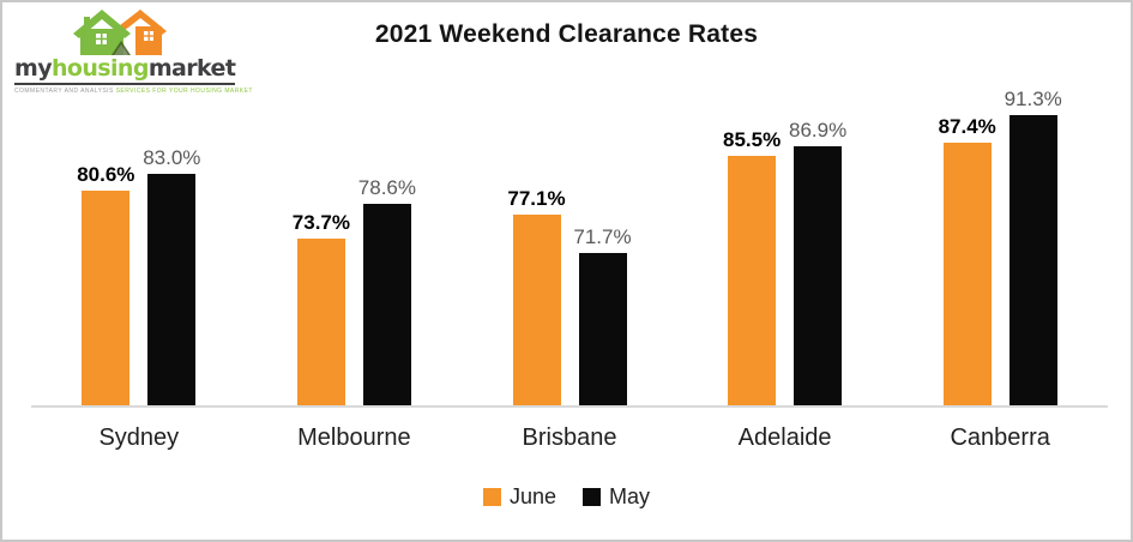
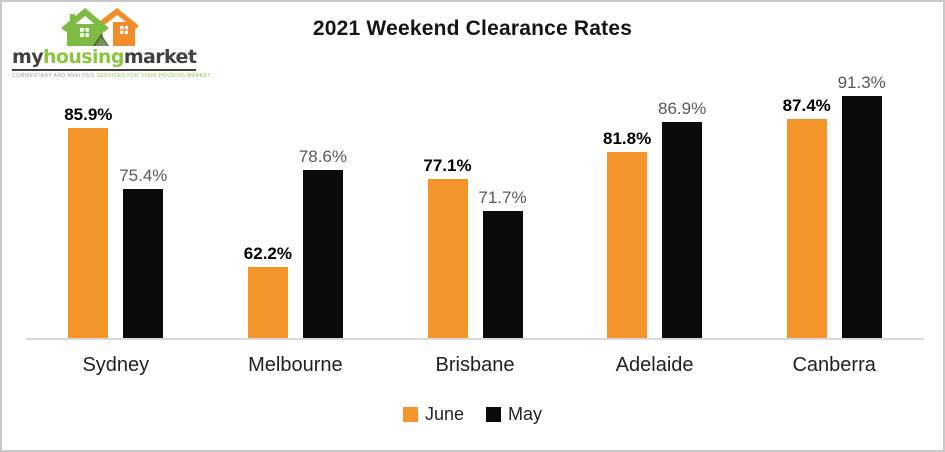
June/Sydney: 80.6% -> 85.9%
May/Sydney: 83.0% -> 75.4%
June/Melbourne: 73.7% -> 62.2%
June/Adelaide: 85.5% -> 81.8%
